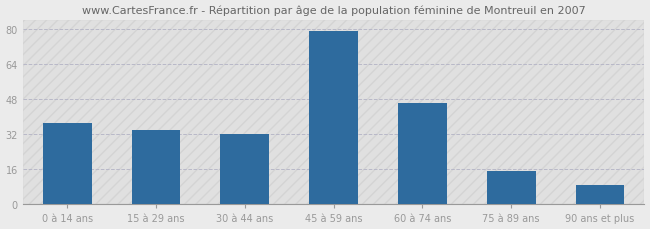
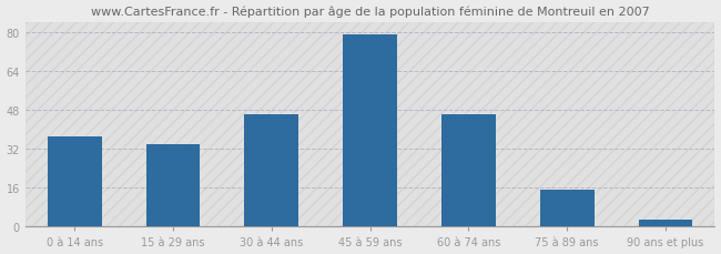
30 à 44 ans: 32 -> 46
90 ans et plus: 9 -> 3
